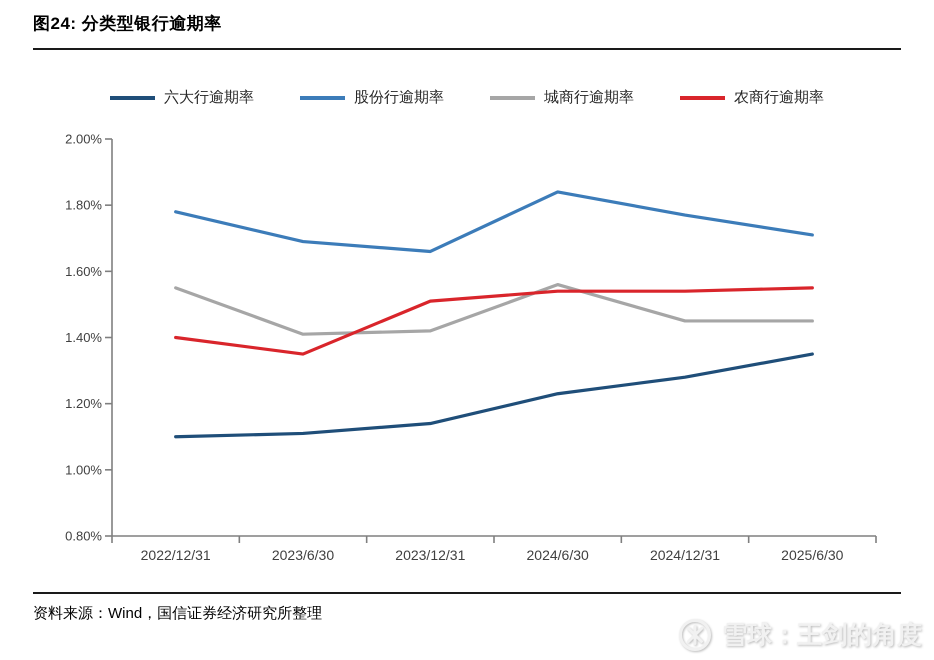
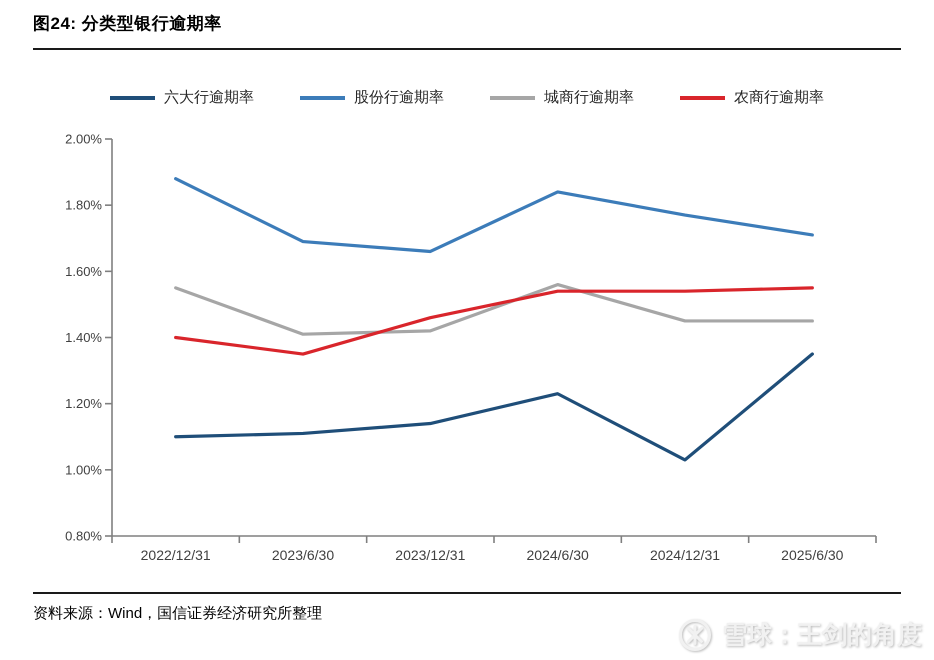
股份行逾期率/2022/12/31: 1.78% -> 1.88%
农商行逾期率/2023/12/31: 1.51% -> 1.46%
六大行逾期率/2024/12/31: 1.28% -> 1.03%
